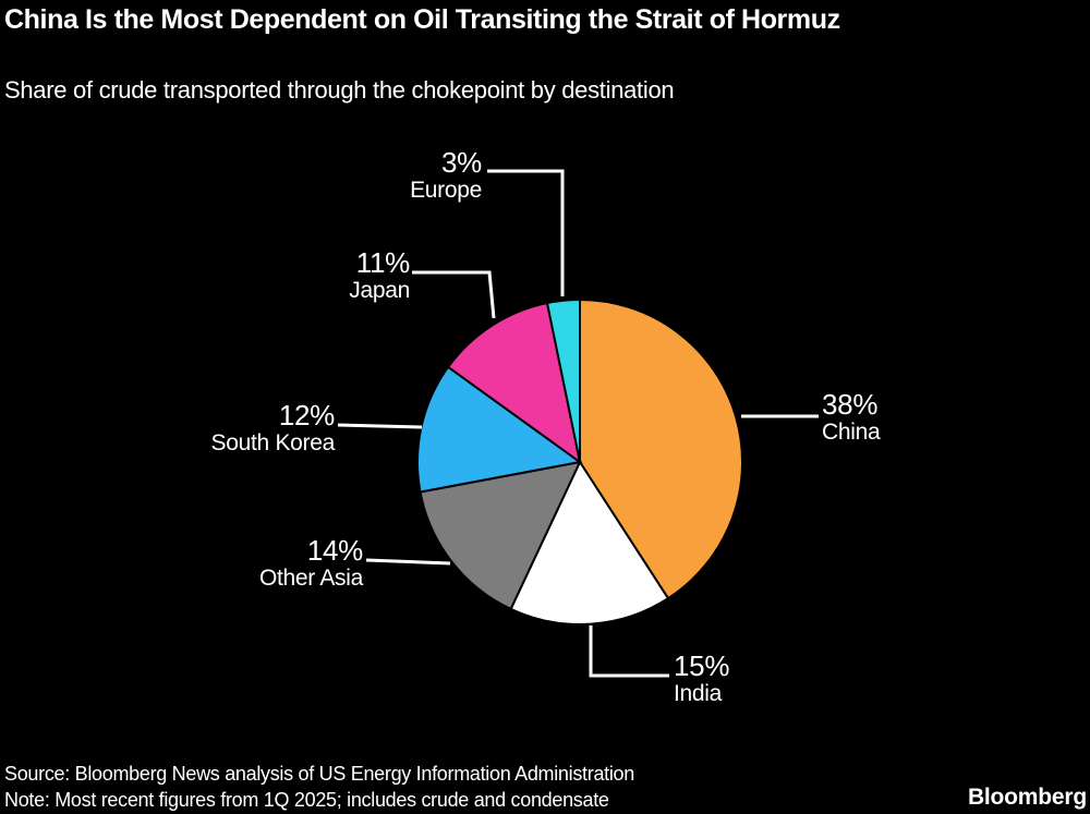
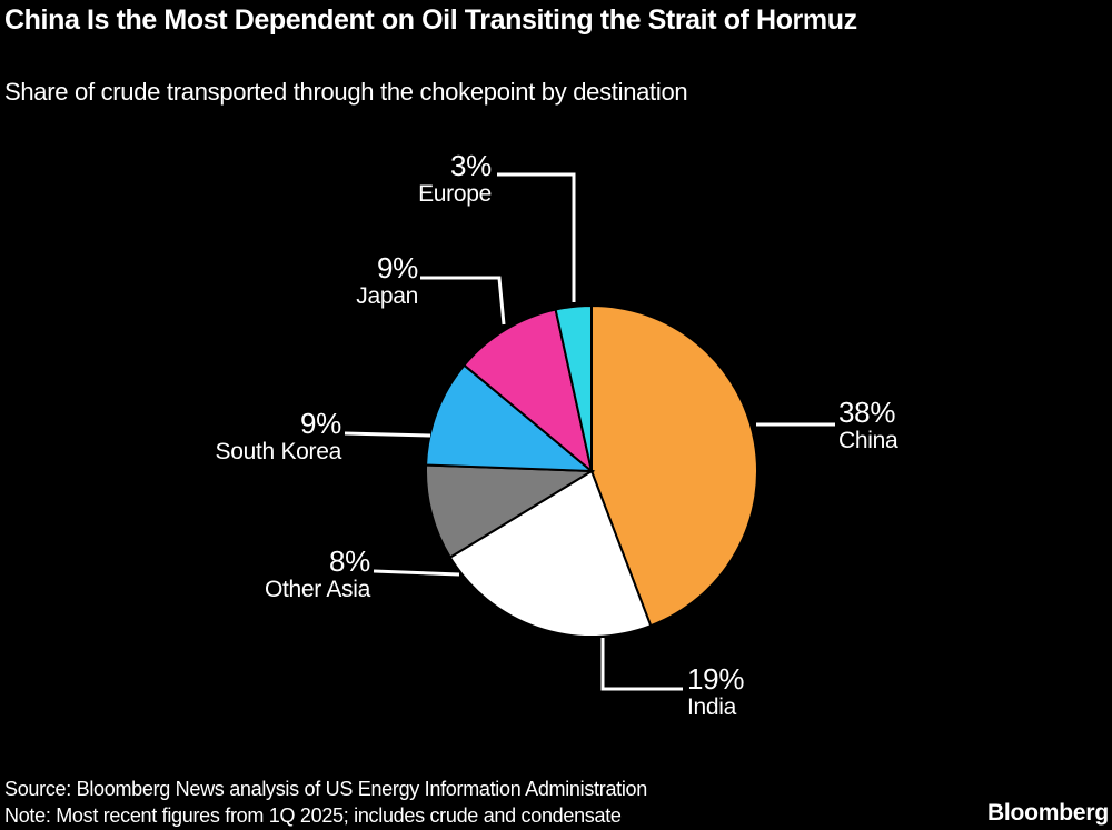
India: 15% -> 19%
Other Asia: 14% -> 8%
South Korea: 12% -> 9%
Japan: 11% -> 9%
